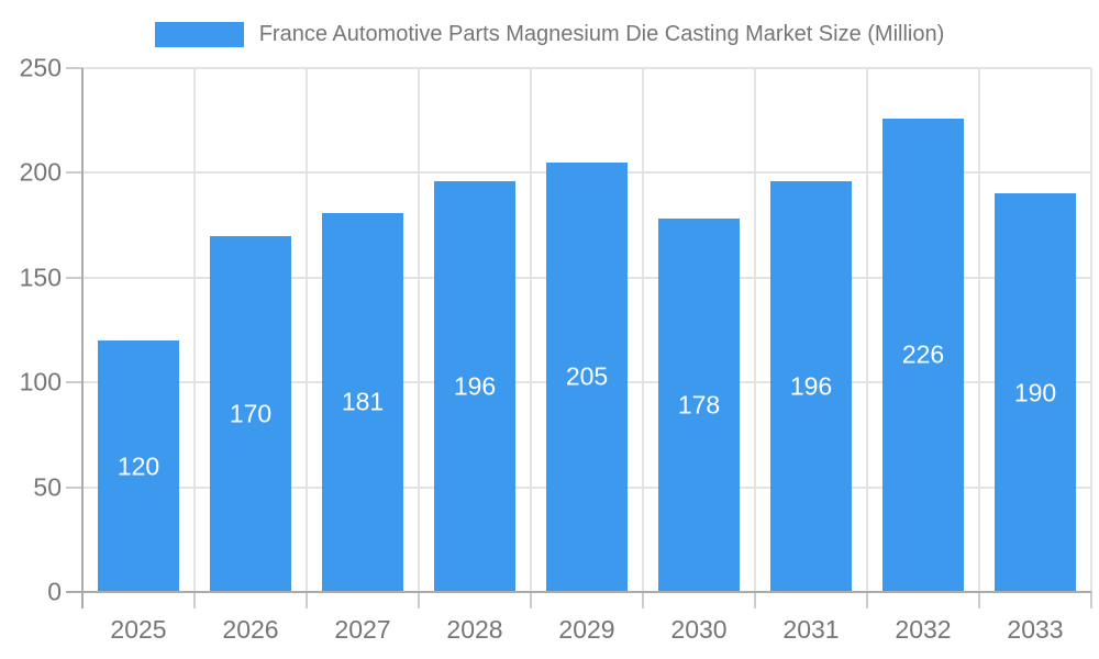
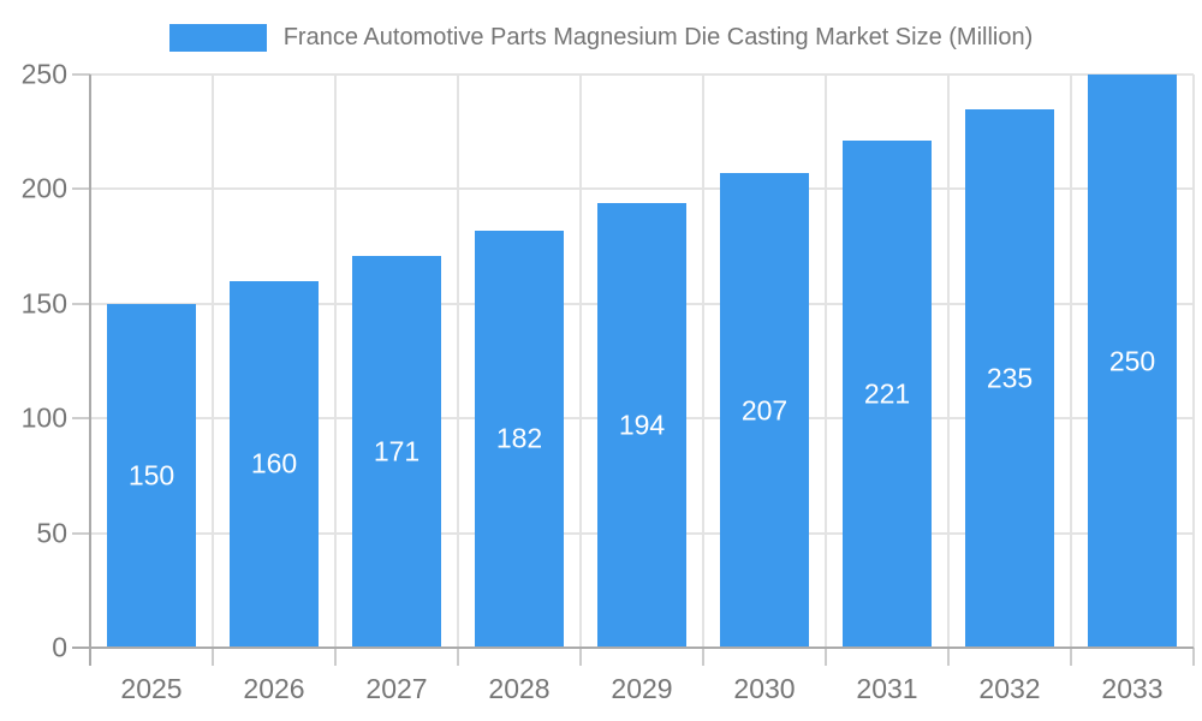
2025: 120 -> 150
2026: 170 -> 160
2027: 181 -> 171
2028: 196 -> 182
2029: 205 -> 194
2030: 178 -> 207
2031: 196 -> 221
2032: 226 -> 235
2033: 190 -> 250
